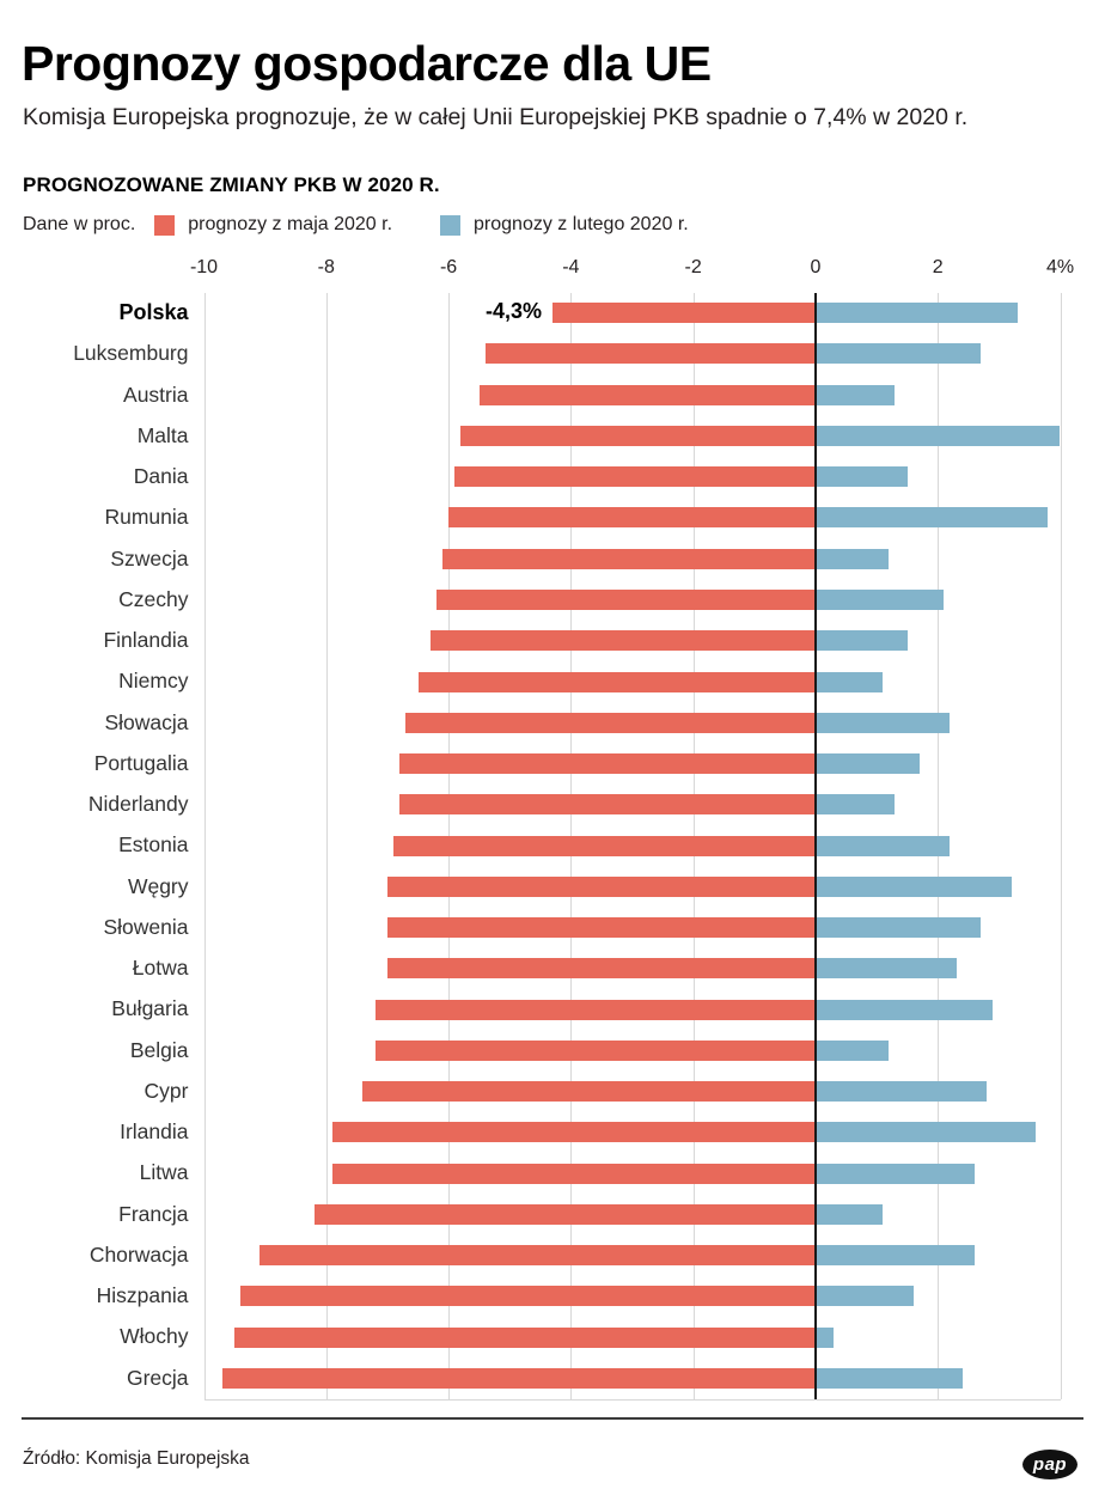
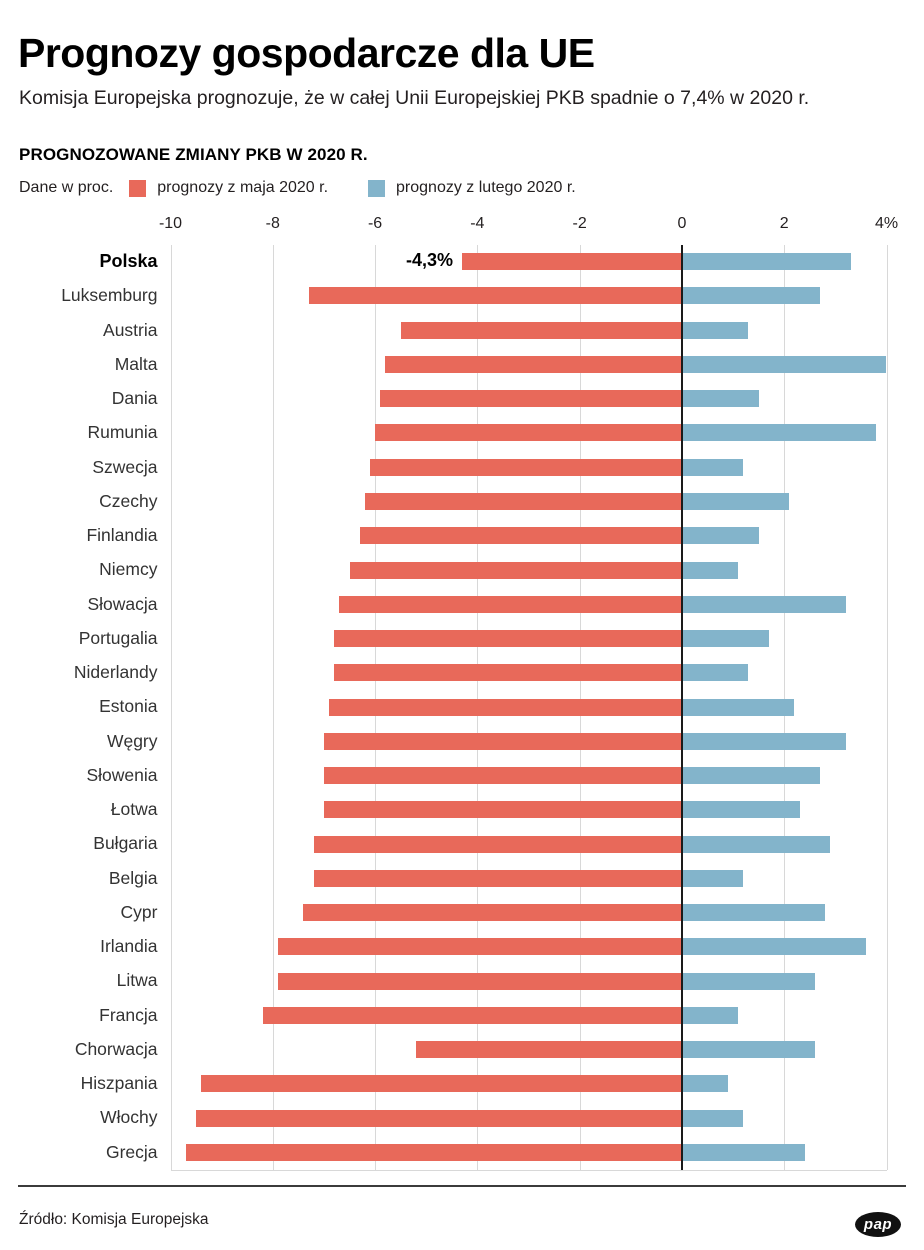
prognozy z maja 2020 r./Luksemburg: -5.4% -> -7.3%
prognozy z lutego 2020 r./Słowacja: 2.2% -> 3.2%
prognozy z maja 2020 r./Chorwacja: -9.1% -> -5.2%
prognozy z lutego 2020 r./Hiszpania: 1.6% -> 0.9%
prognozy z lutego 2020 r./Włochy: 0.3% -> 1.2%
